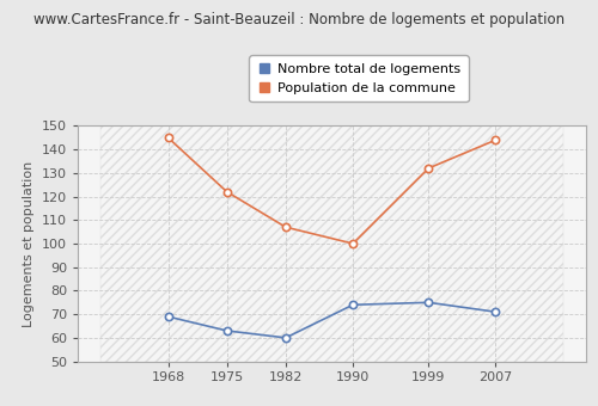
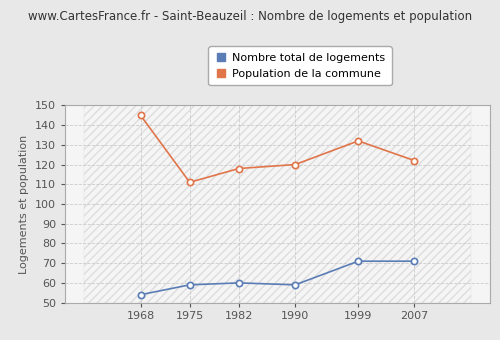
Nombre total de logements/1968: 69 -> 54
Nombre total de logements/1975: 63 -> 59
Population de la commune/1975: 122 -> 111
Population de la commune/1982: 107 -> 118
Nombre total de logements/1990: 74 -> 59
Population de la commune/1990: 100 -> 120
Nombre total de logements/1999: 75 -> 71
Population de la commune/2007: 144 -> 122
